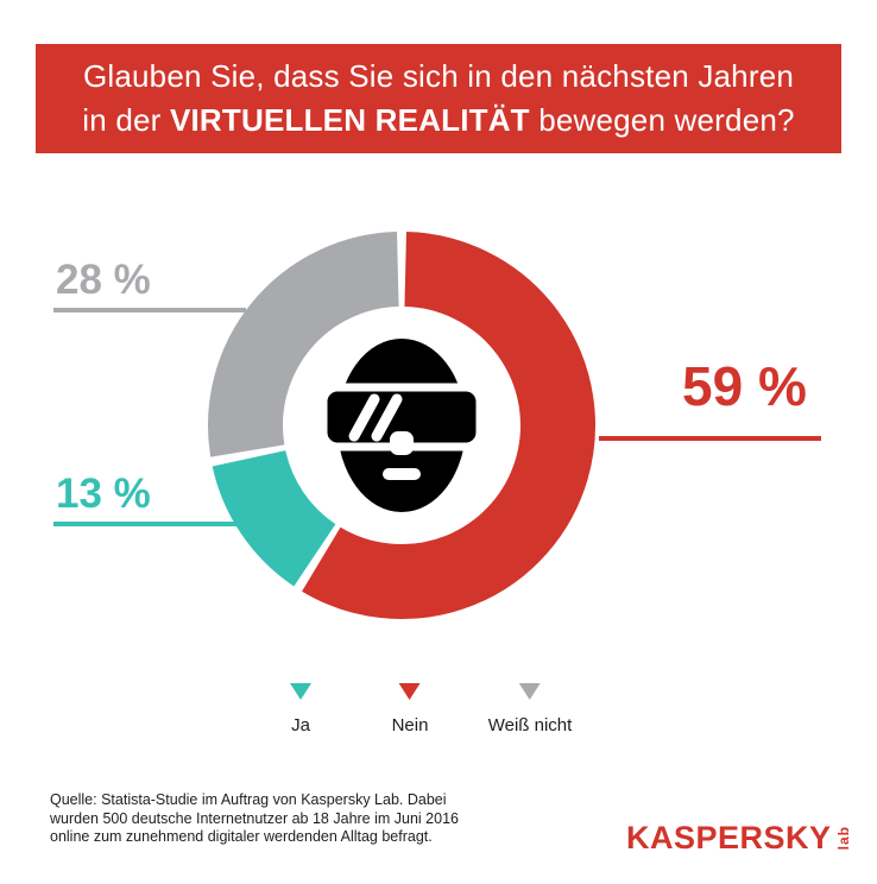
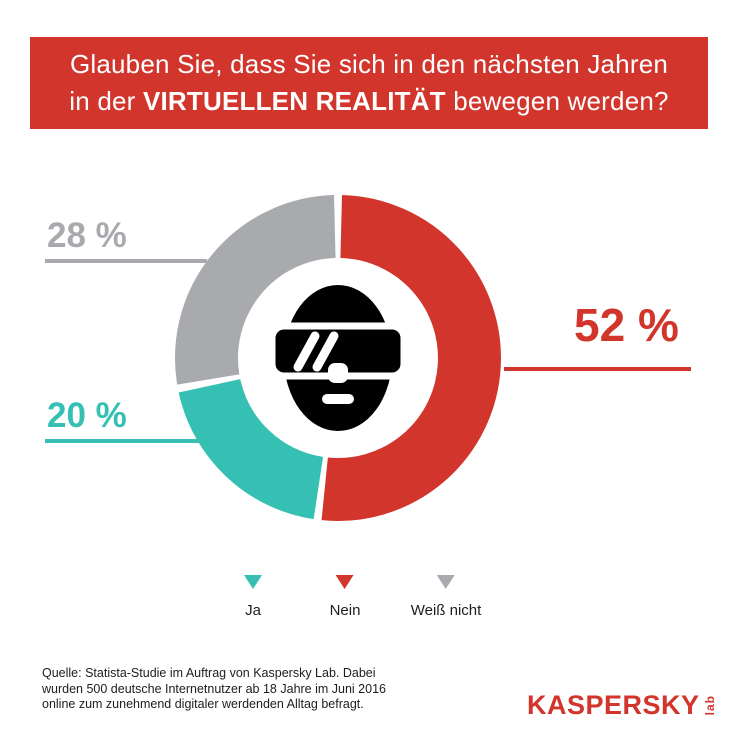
Nein: 59 -> 52
Ja: 13 -> 20
